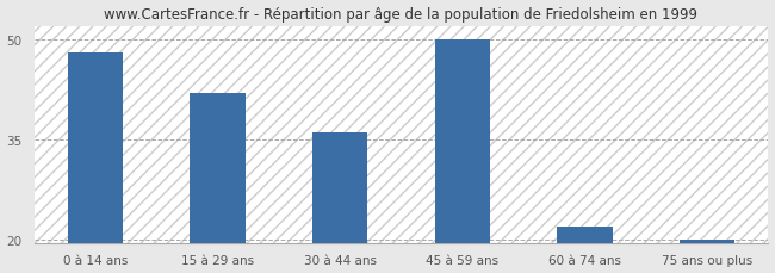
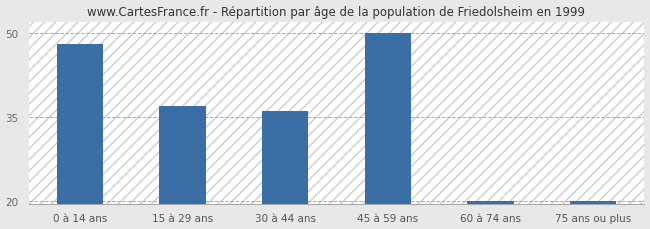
15 à 29 ans: 42 -> 37
60 à 74 ans: 22 -> 20
